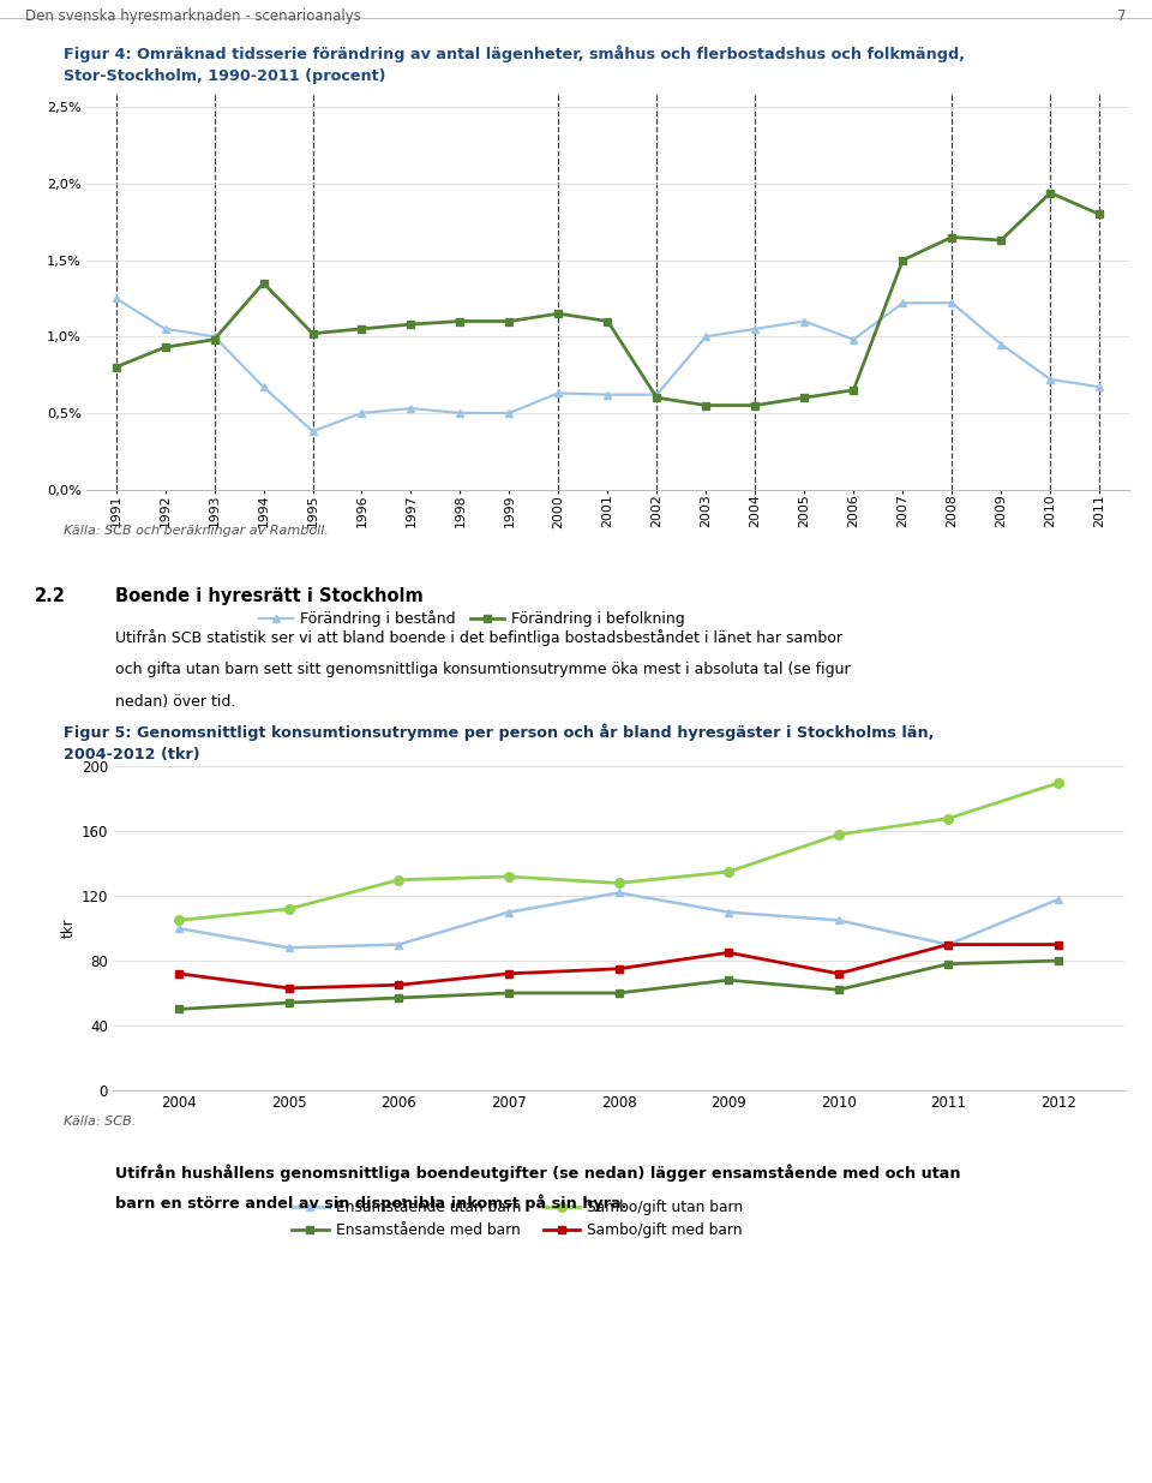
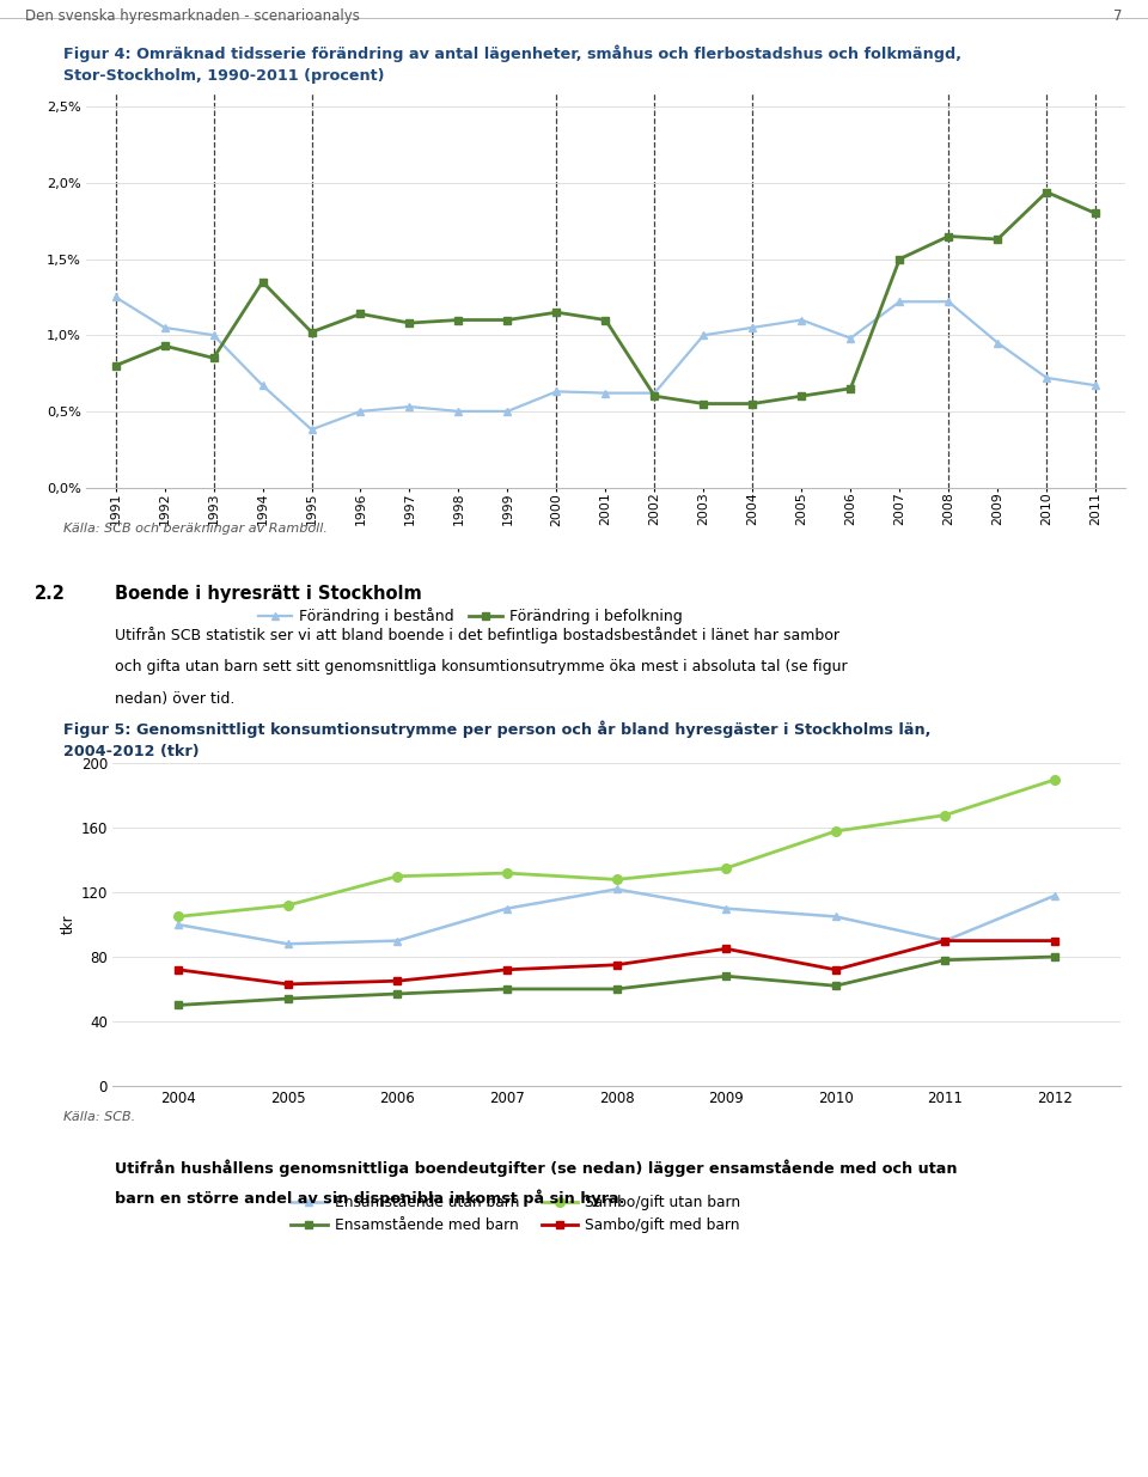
Förändring i befolkning/1993: 0,98% -> 0,85%
Förändring i befolkning/1996: 1,05% -> 1,14%
